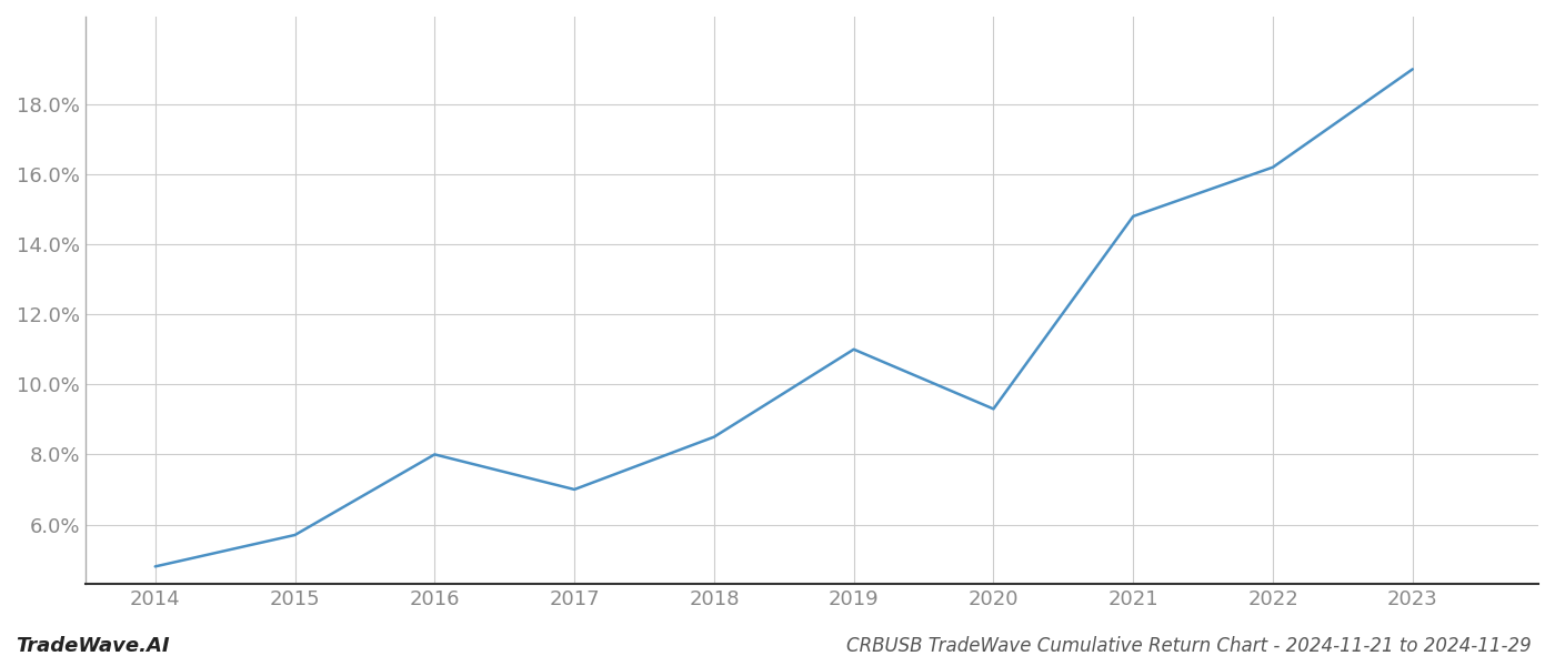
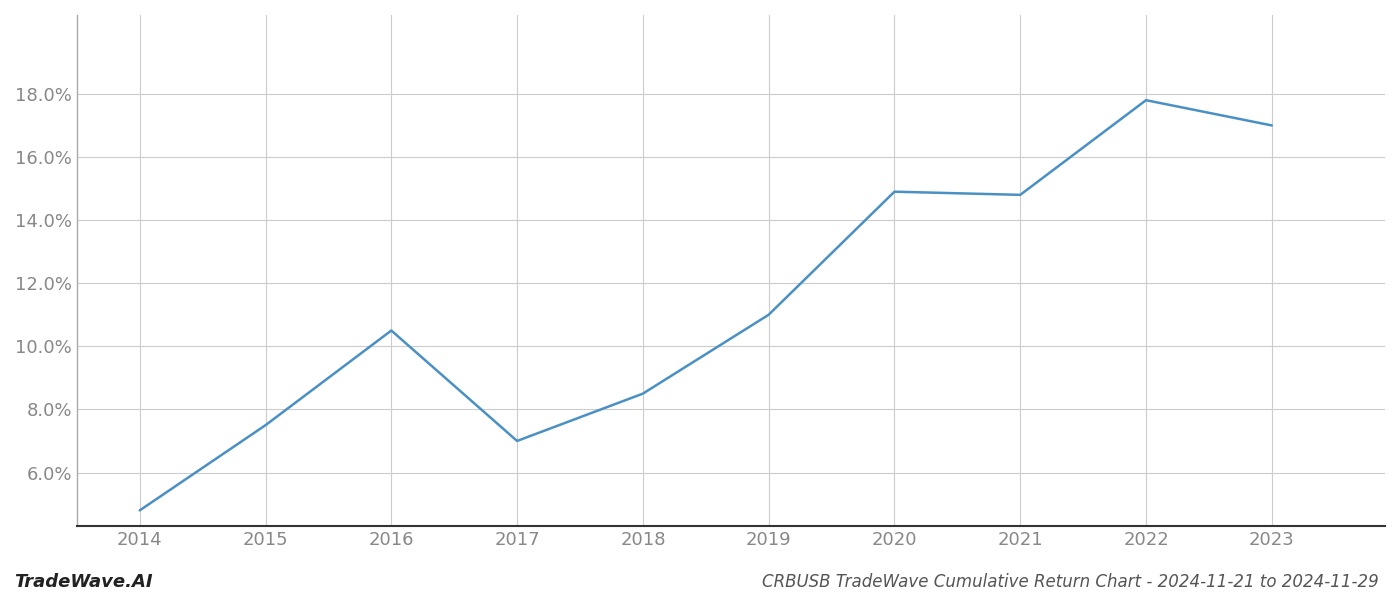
2015: 5.7% -> 7.5%
2016: 8.0% -> 10.5%
2020: 9.3% -> 14.9%
2022: 16.2% -> 17.8%
2023: 19.0% -> 17.0%
